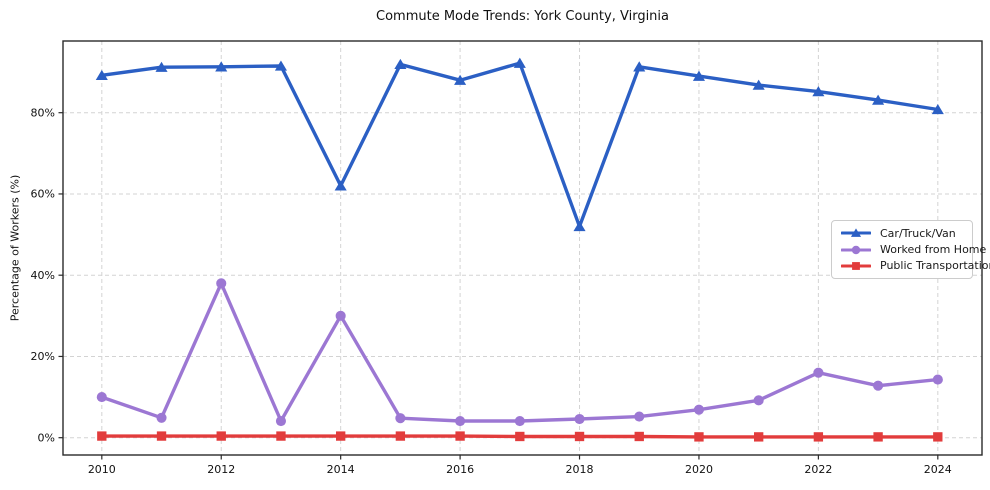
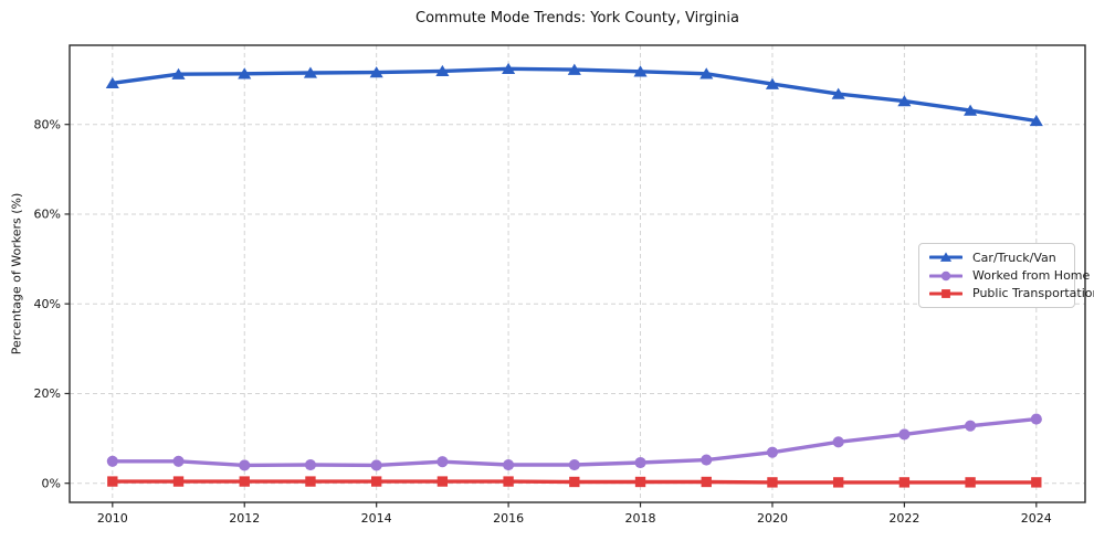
Worked from Home/2010: 10% -> 5%
Worked from Home/2012: 38% -> 4%
Car/Truck/Van/2014: 62% -> 92%
Worked from Home/2014: 30% -> 4%
Car/Truck/Van/2016: 88% -> 92%
Car/Truck/Van/2018: 52% -> 92%
Worked from Home/2022: 16% -> 11%
